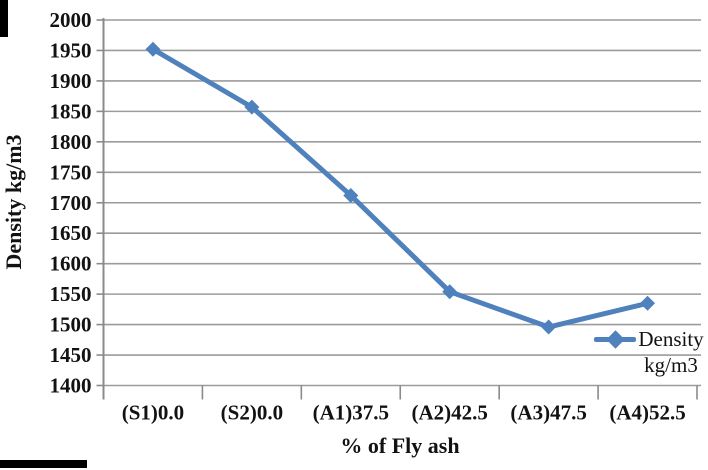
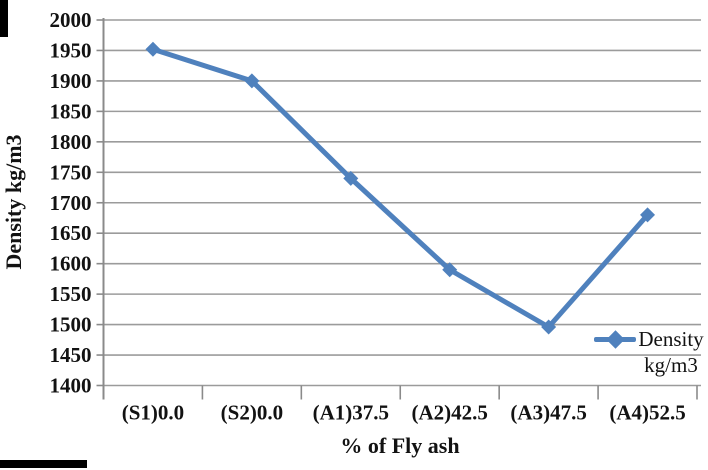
(S2)0.0: 1860 -> 1900
(A1)37.5: 1710 -> 1740
(A2)42.5: 1550 -> 1590
(A4)52.5: 1540 -> 1680
